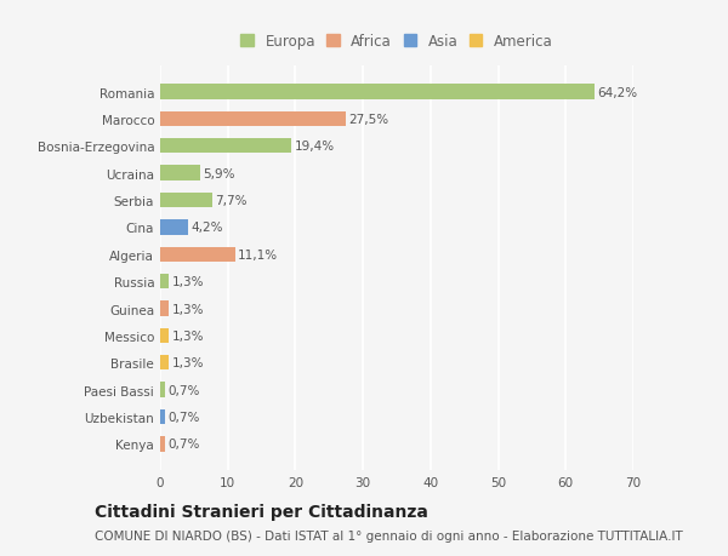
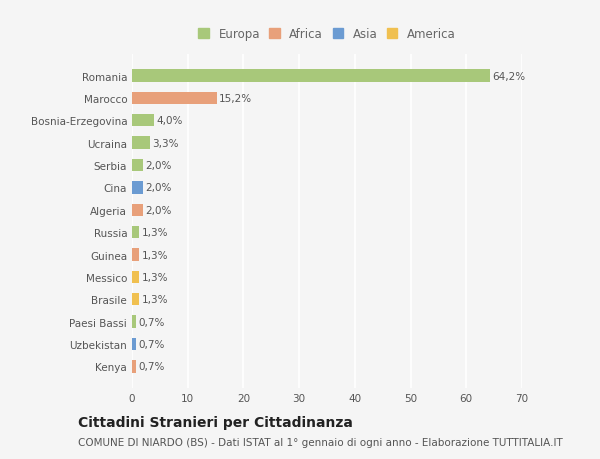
Marocco: 27,5% -> 15,2%
Bosnia-Erzegovina: 19,4% -> 4,0%
Ucraina: 5,9% -> 3,3%
Serbia: 7,7% -> 2,0%
Cina: 4,2% -> 2,0%
Algeria: 11,1% -> 2,0%
